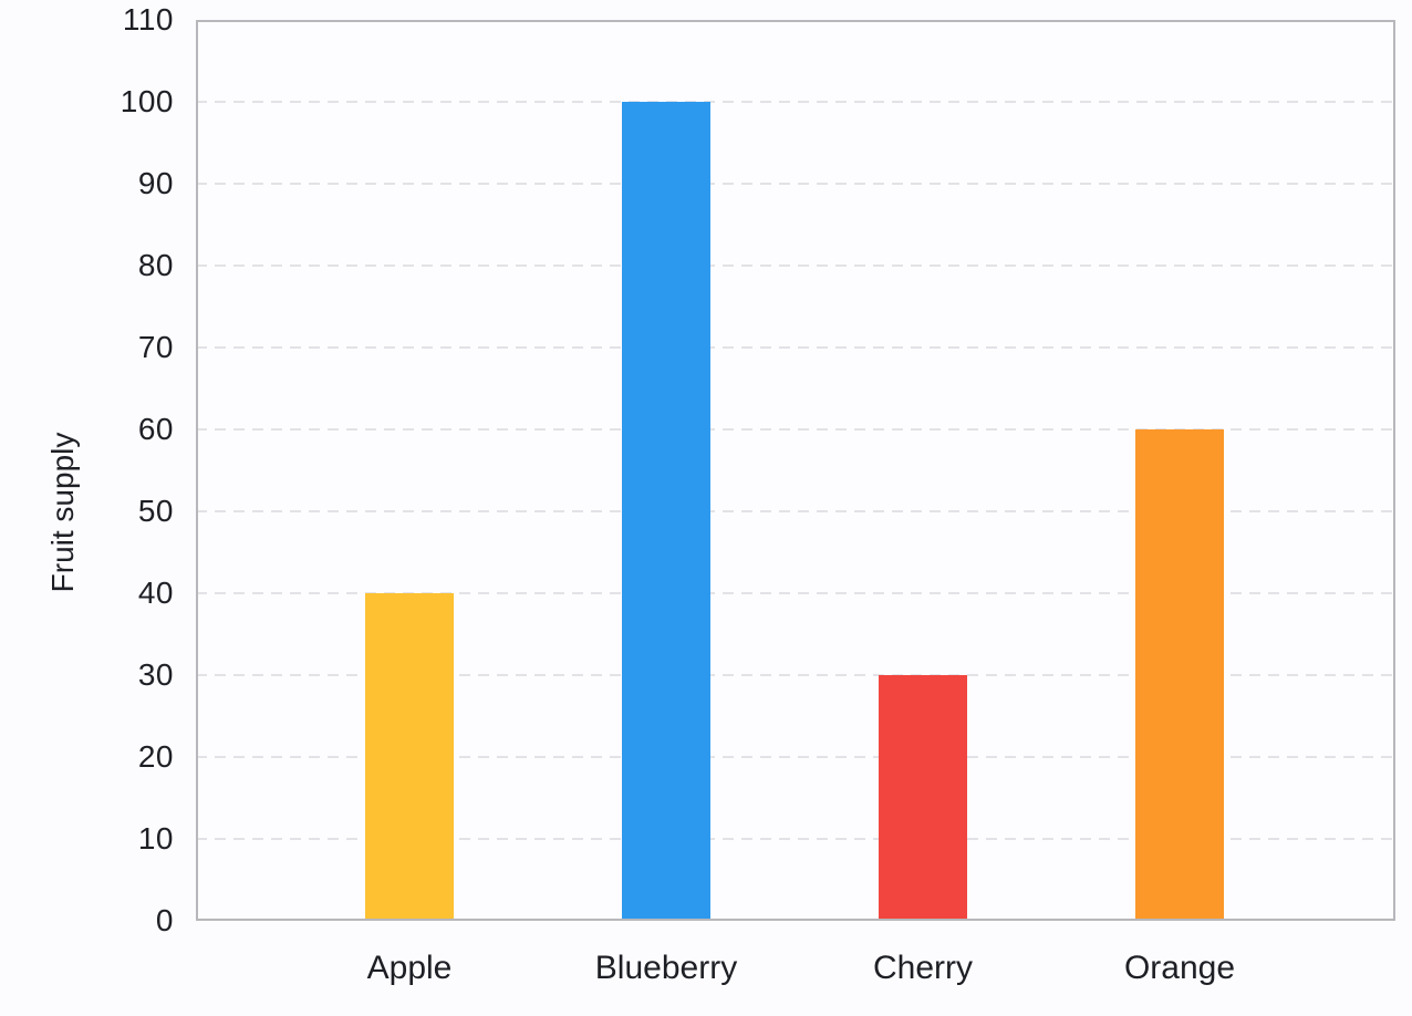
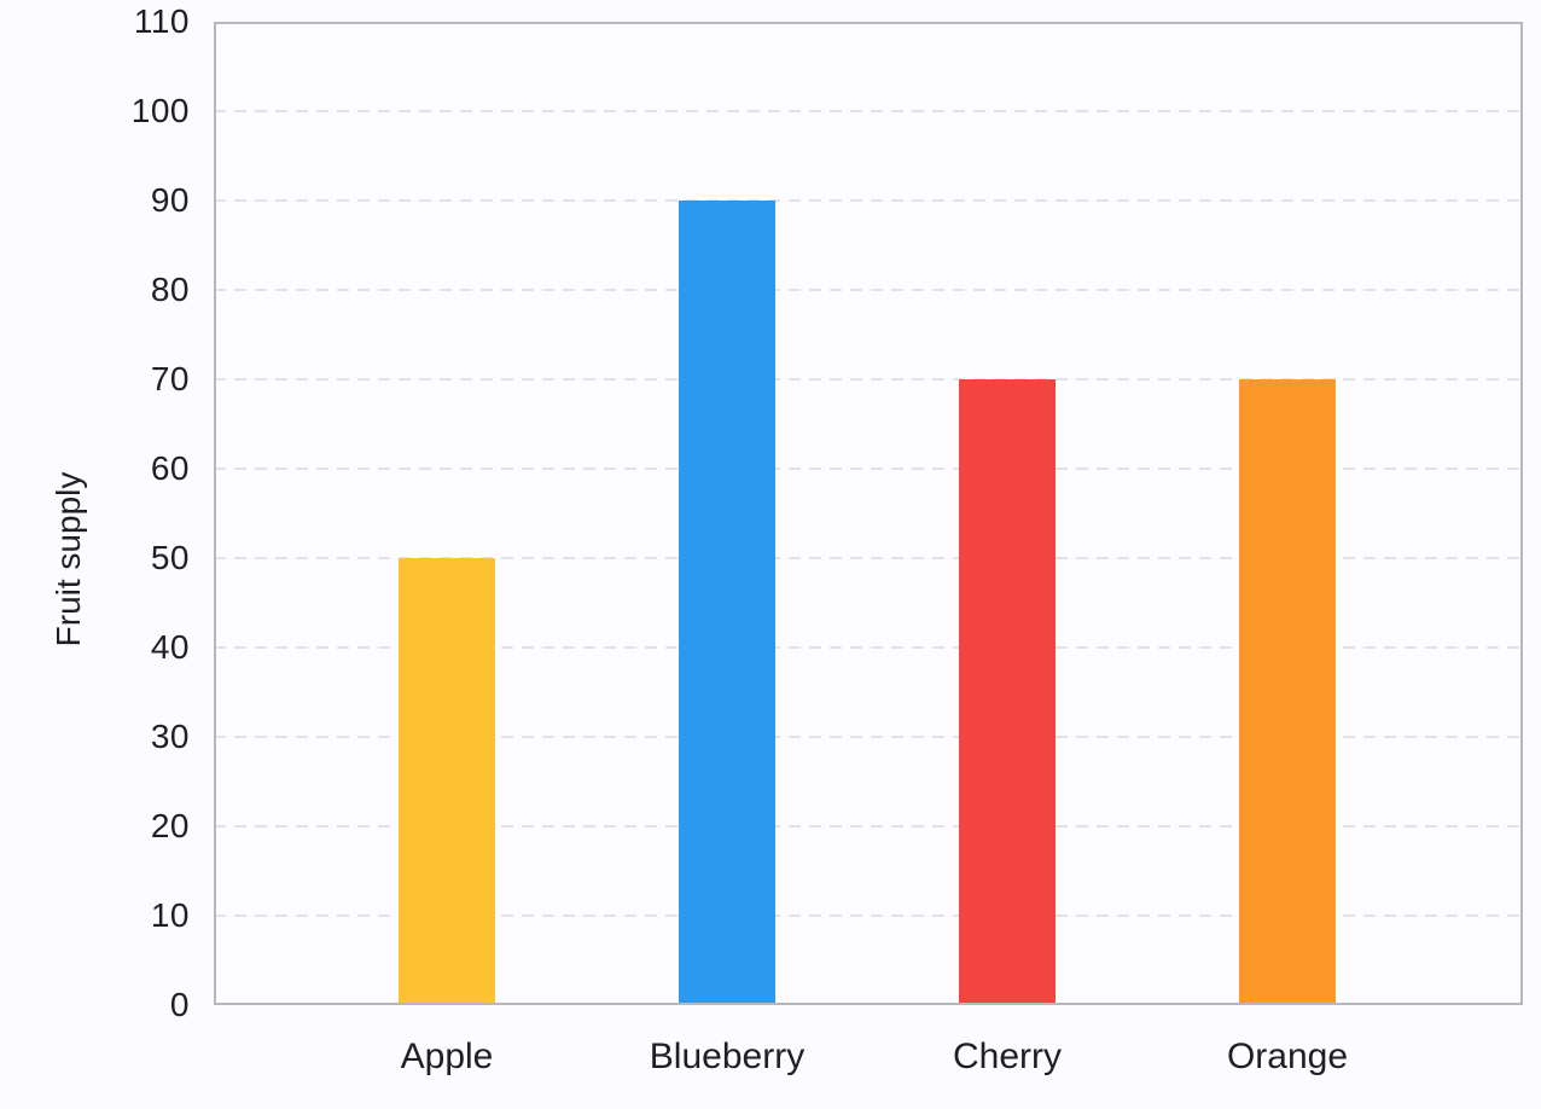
Apple: 40 -> 50
Blueberry: 100 -> 90
Cherry: 30 -> 70
Orange: 60 -> 70
